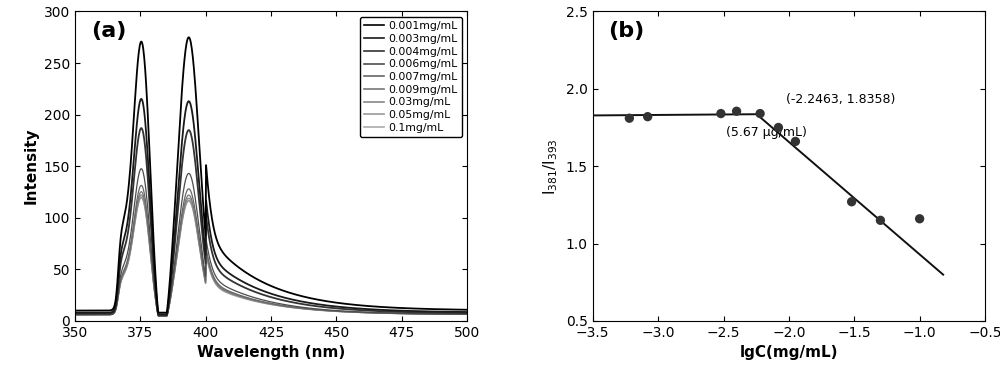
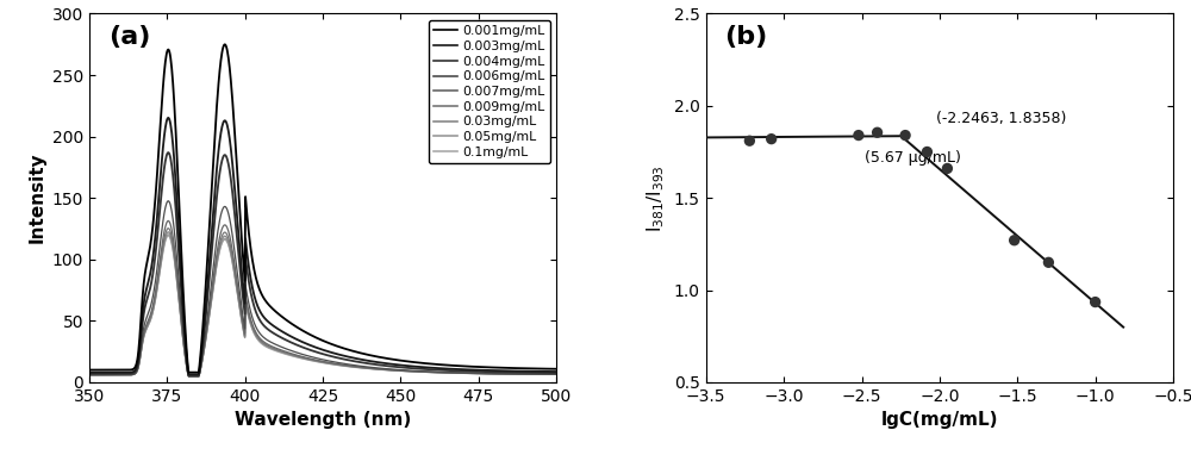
−1.0: 1.16 -> 0.94
